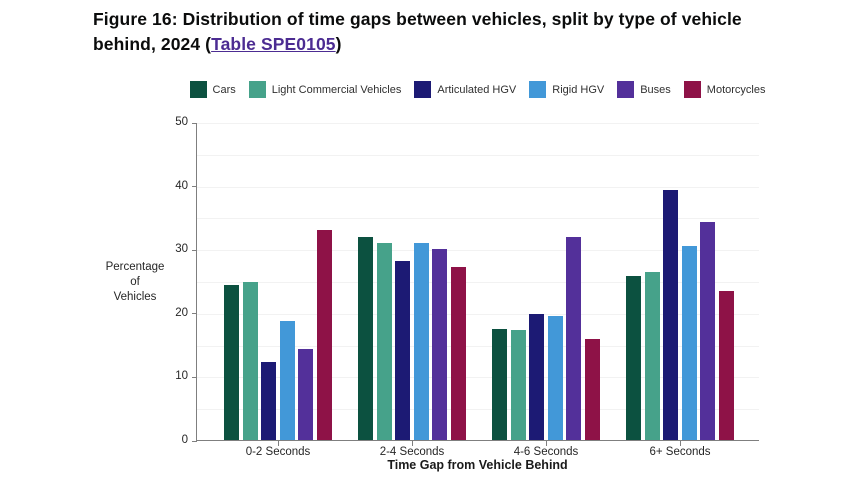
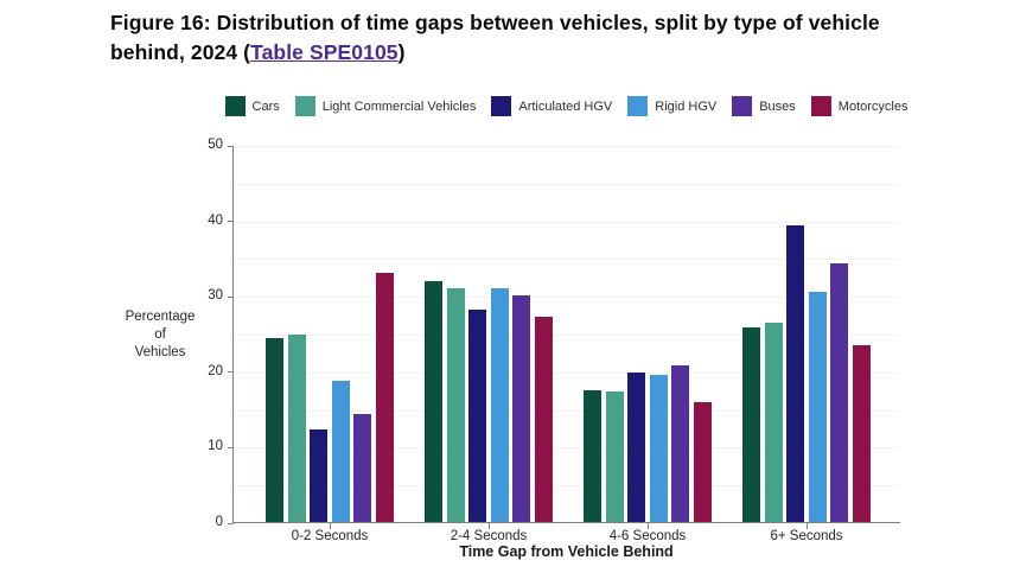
Buses/4-6 Seconds: 32 -> 21
